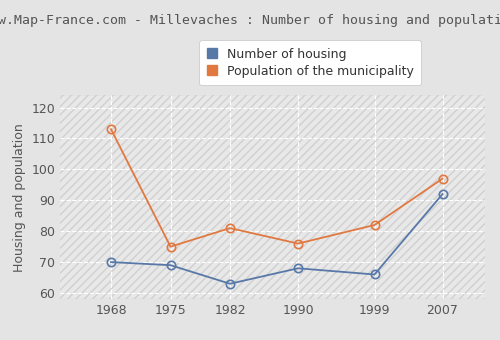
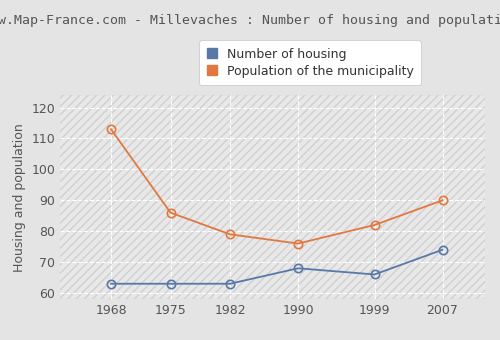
Number of housing/1968: 70 -> 63
Number of housing/1975: 69 -> 63
Population of the municipality/1975: 75 -> 86
Population of the municipality/1982: 81 -> 79
Number of housing/2007: 92 -> 74
Population of the municipality/2007: 97 -> 90
